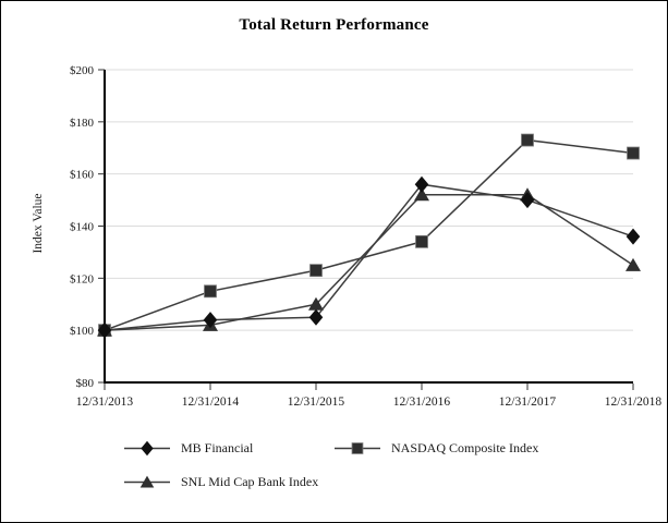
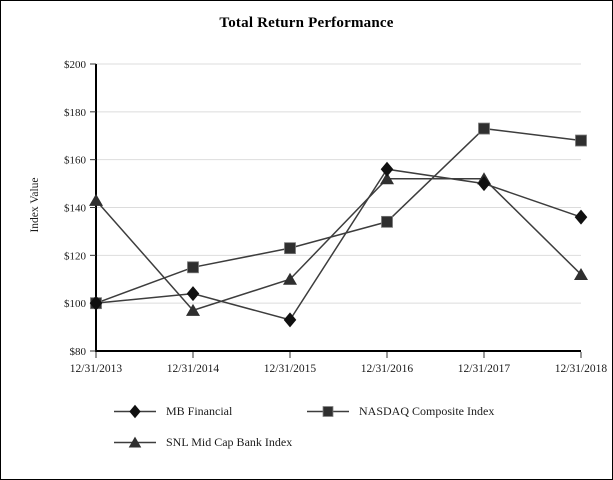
SNL Mid Cap Bank Index/12/31/2013: $100 -> $143
SNL Mid Cap Bank Index/12/31/2014: $102 -> $97
MB Financial/12/31/2015: $105 -> $93
SNL Mid Cap Bank Index/12/31/2018: $125 -> $112
